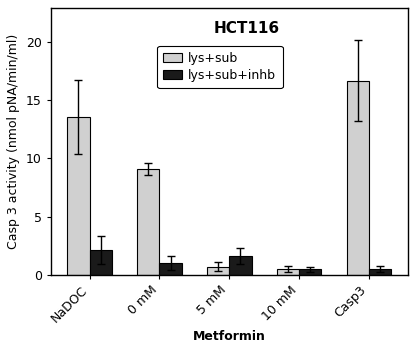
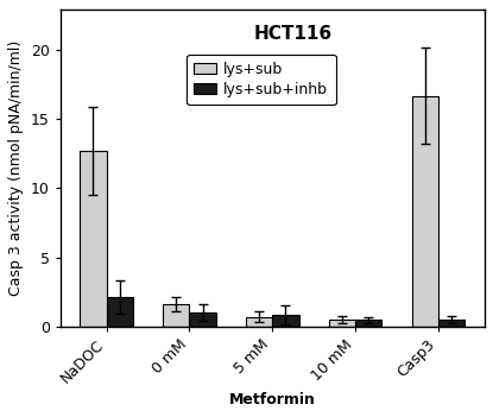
lys+sub/NaDOC: 13.6 -> 12.7
lys+sub/0 mM: 9.1 -> 1.6
lys+sub+inhb/5 mM: 1.6 -> 0.8
